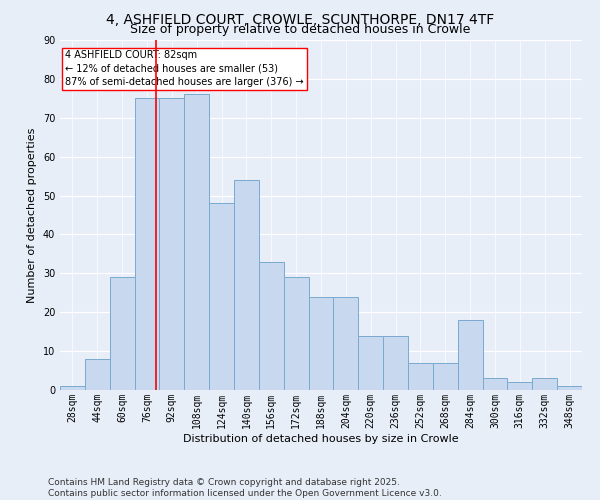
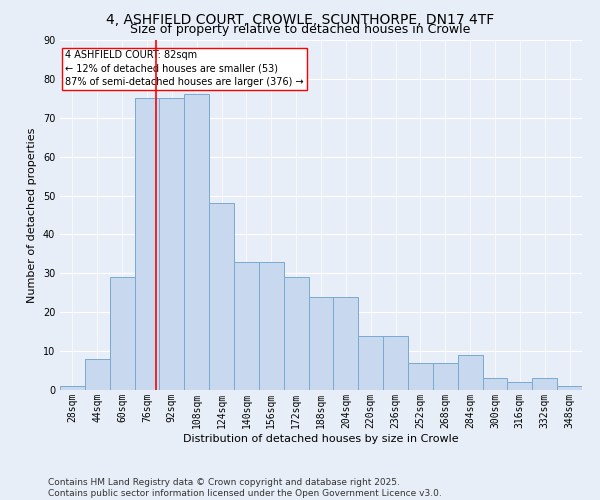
140sqm: 54 -> 33
284sqm: 18 -> 9
